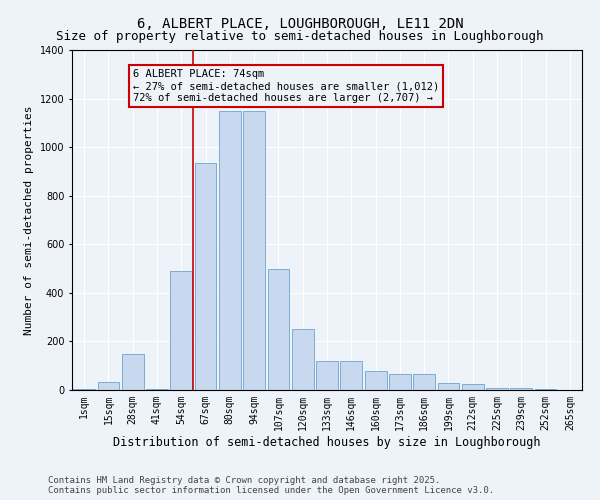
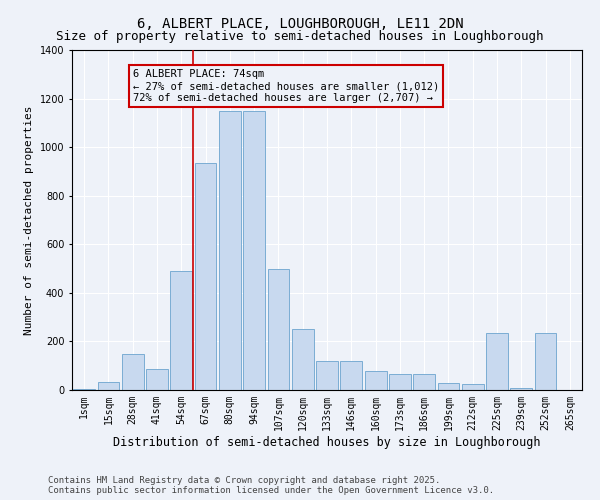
41sqm: 5 -> 85
225sqm: 10 -> 235
252sqm: 5 -> 235
